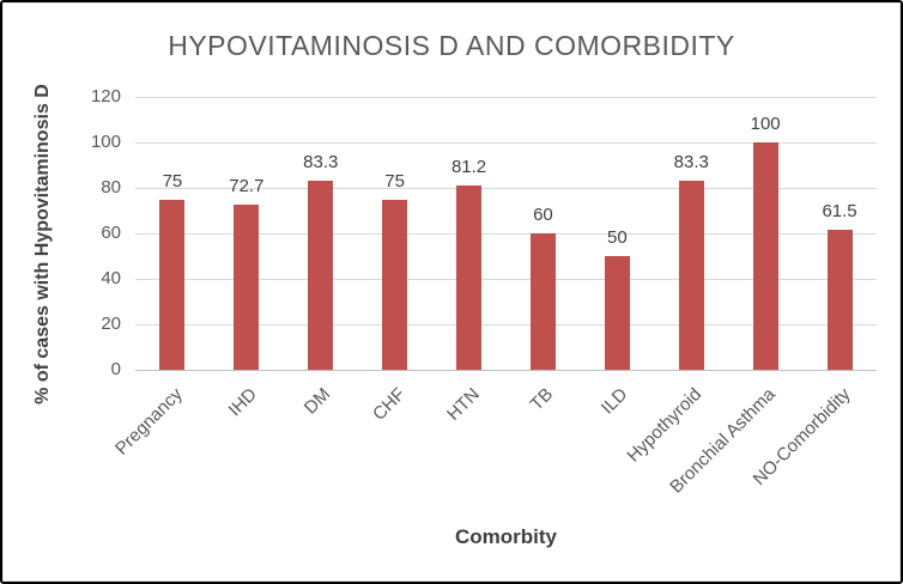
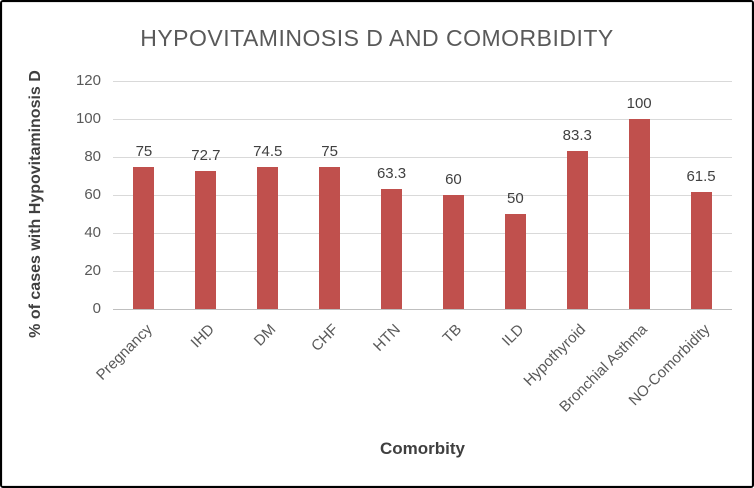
DM: 83.3 -> 74.5
HTN: 81.2 -> 63.3
